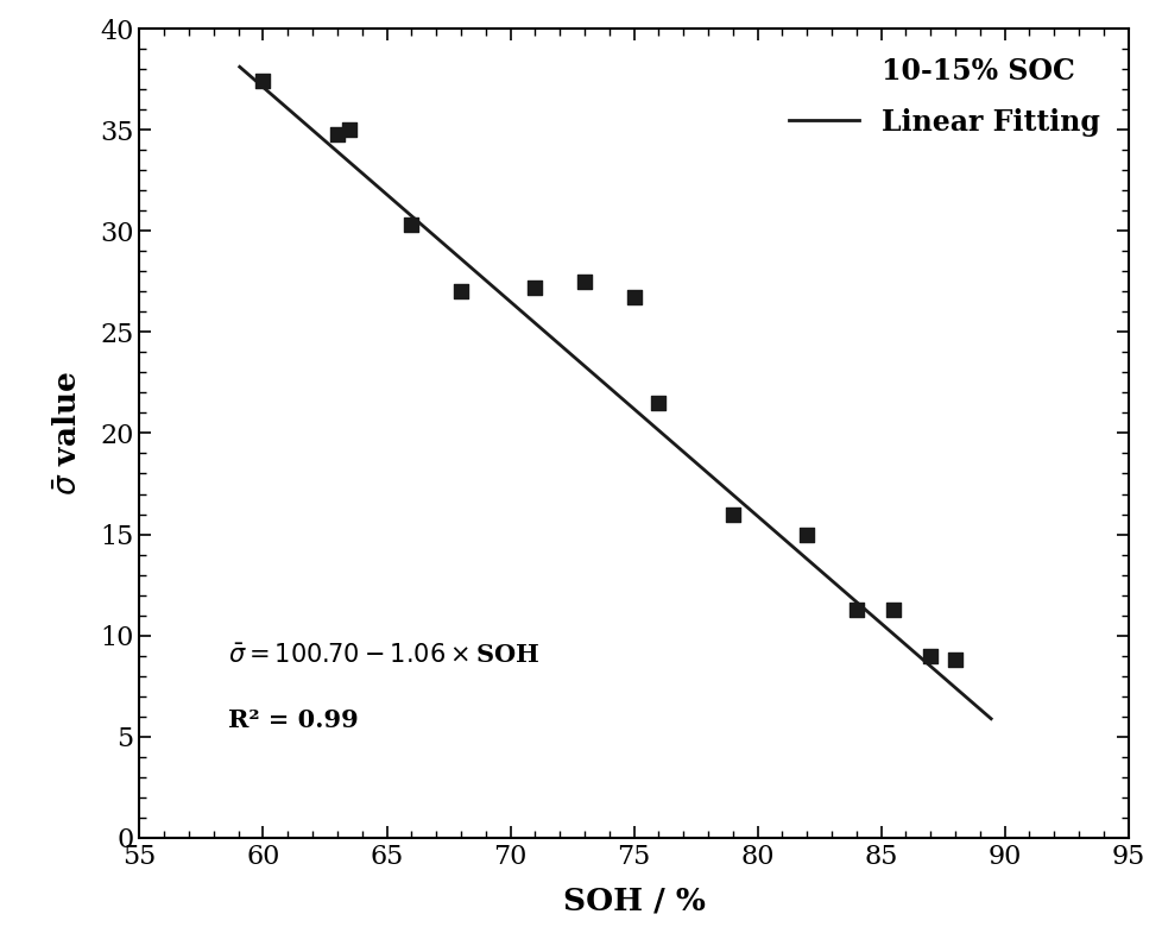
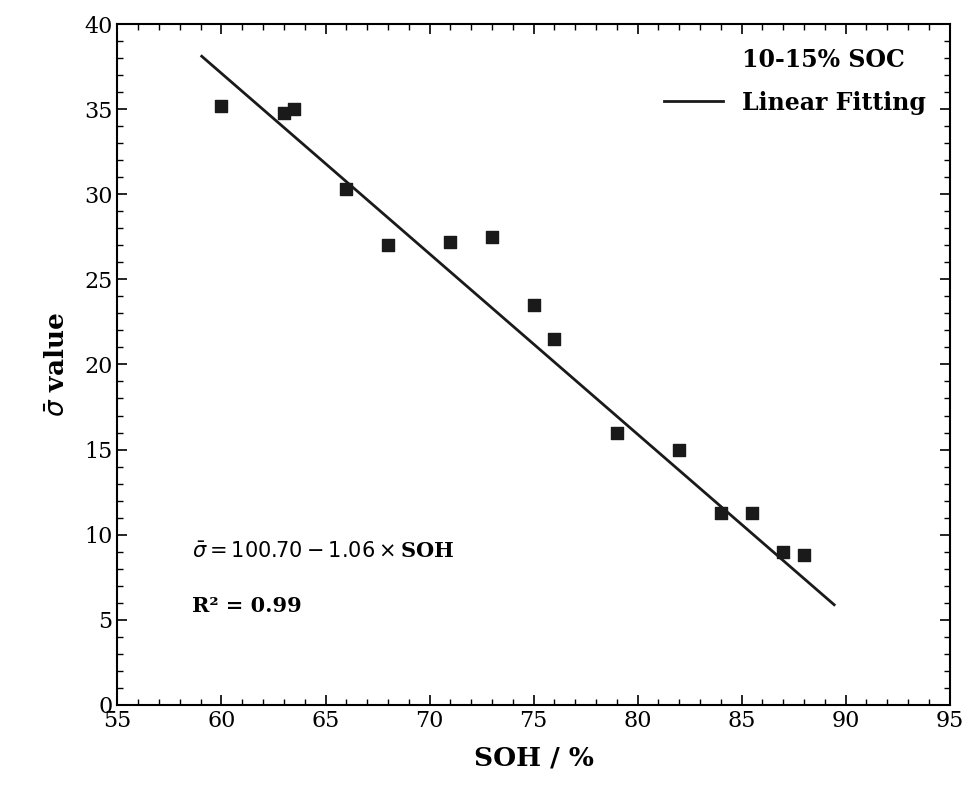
60: 37.4 -> 35.2
75: 26.7 -> 23.5
